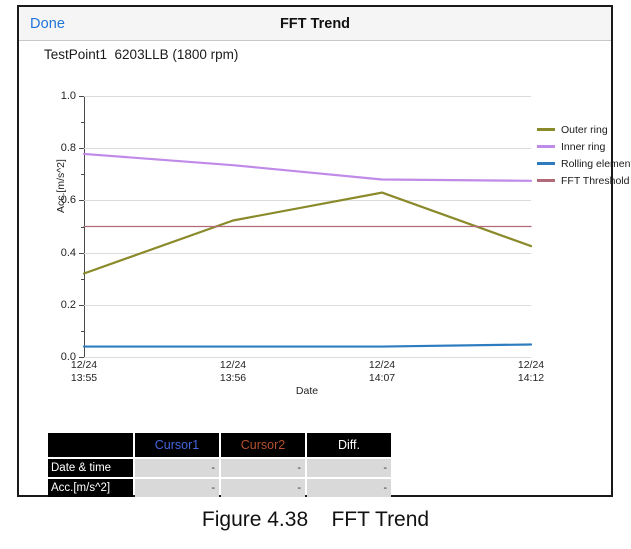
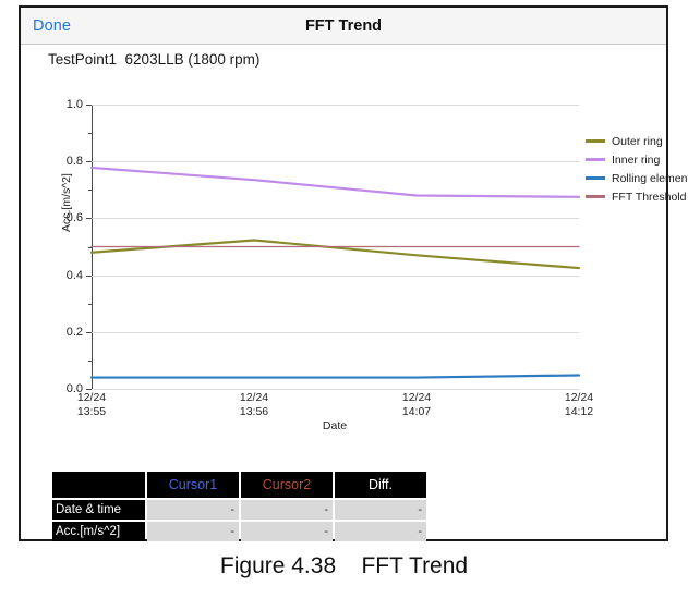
Outer ring/12/24 13:55: 0.32 -> 0.48
Outer ring/12/24 14:07: 0.63 -> 0.47
